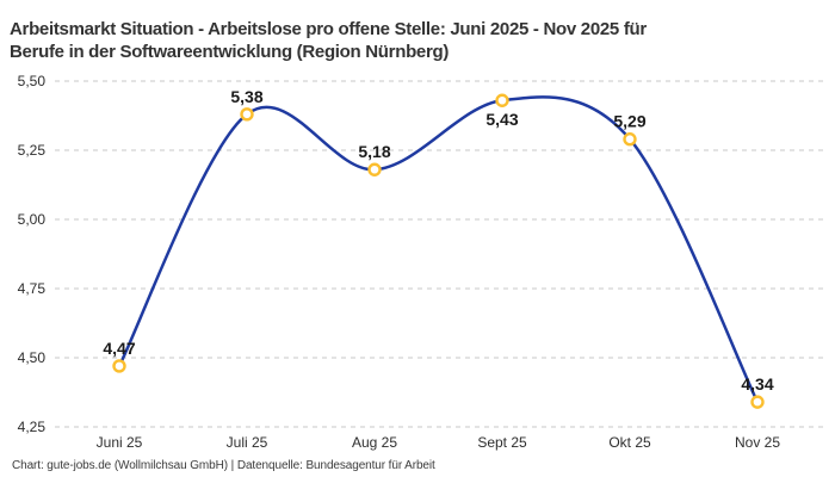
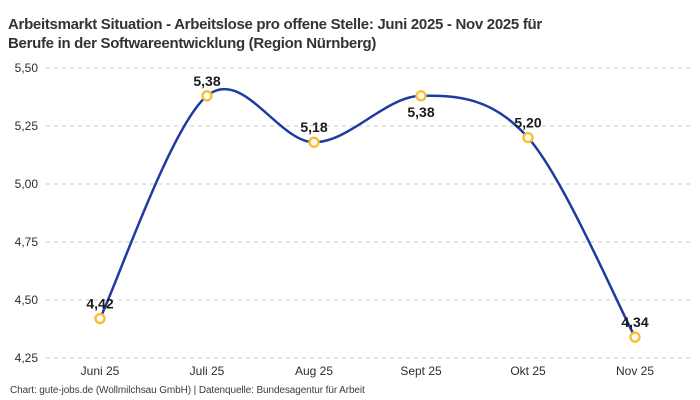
Juni 25: 4,47 -> 4,42
Sept 25: 5,43 -> 5,38
Okt 25: 5,29 -> 5,20
